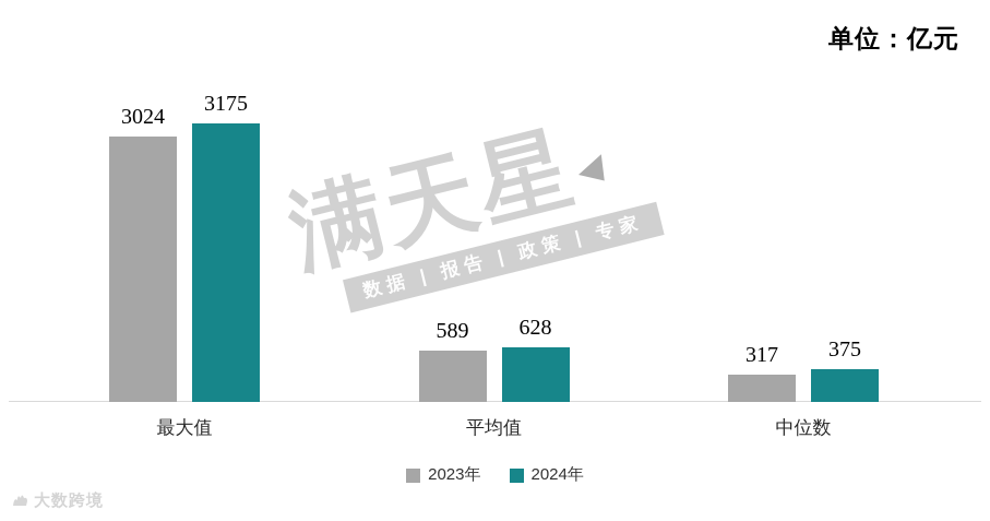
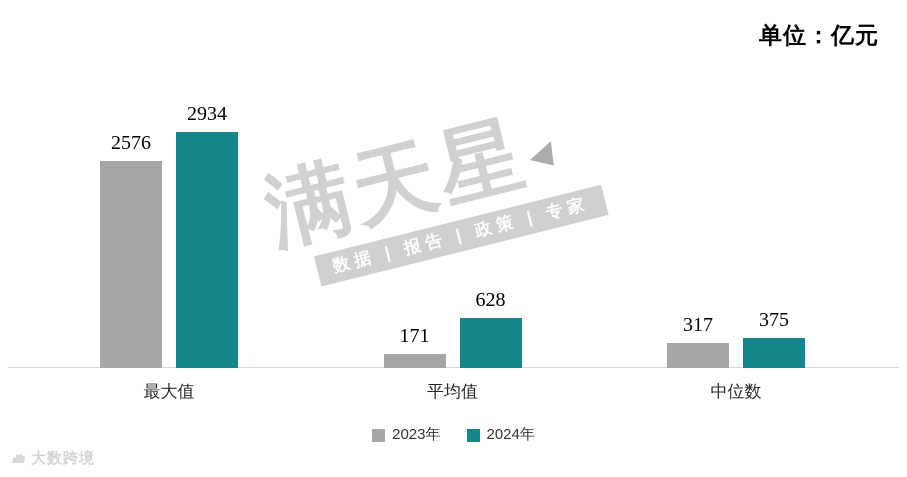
2023年/最大值: 3024 -> 2576
2024年/最大值: 3175 -> 2934
2023年/平均值: 589 -> 171
